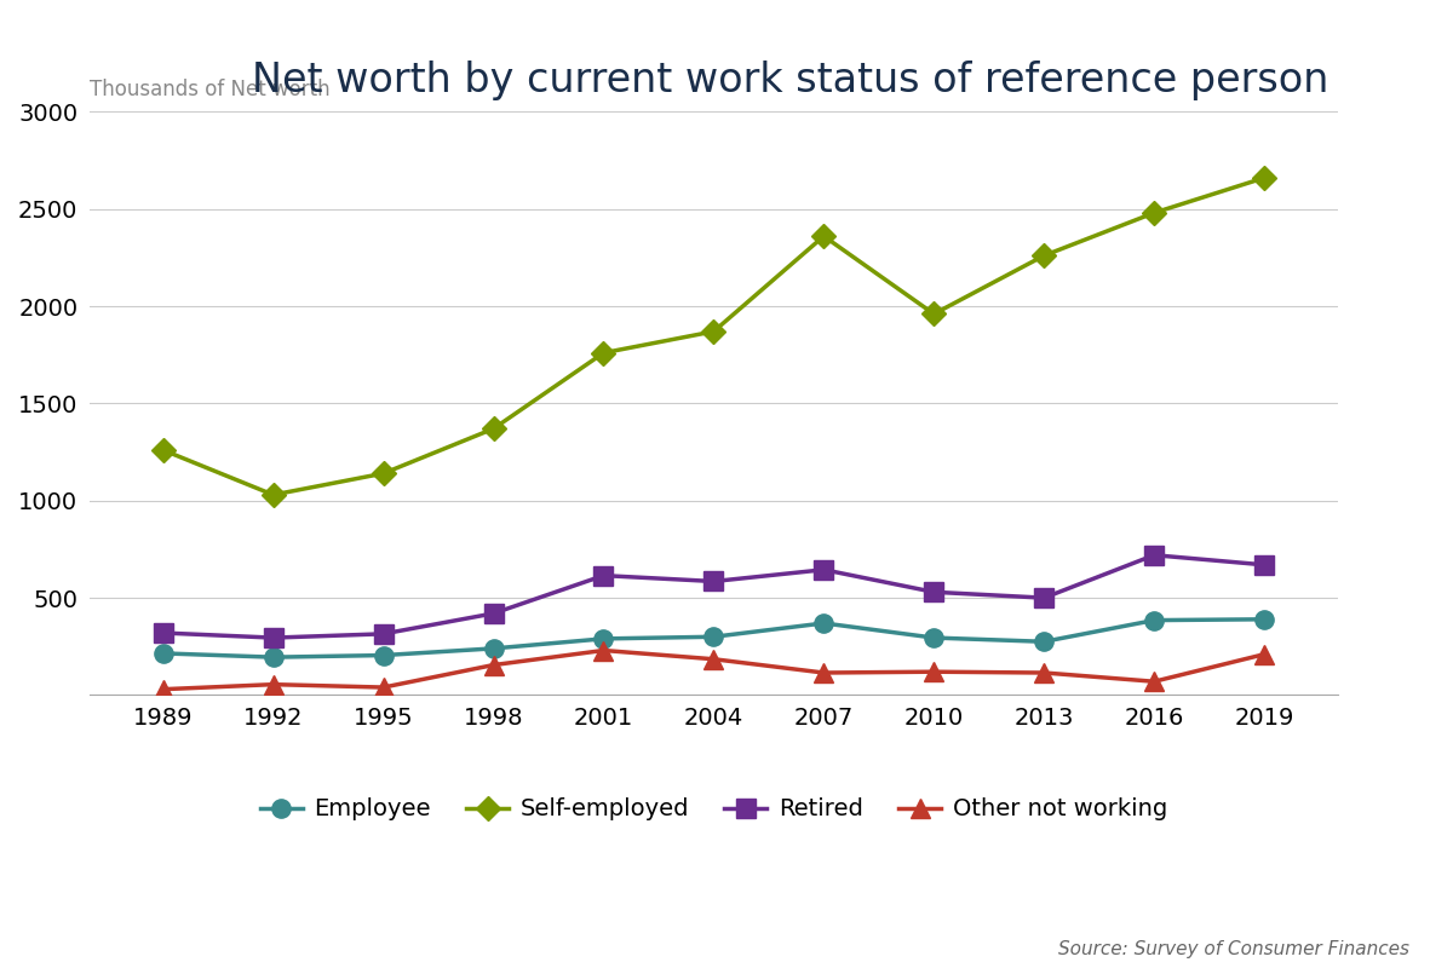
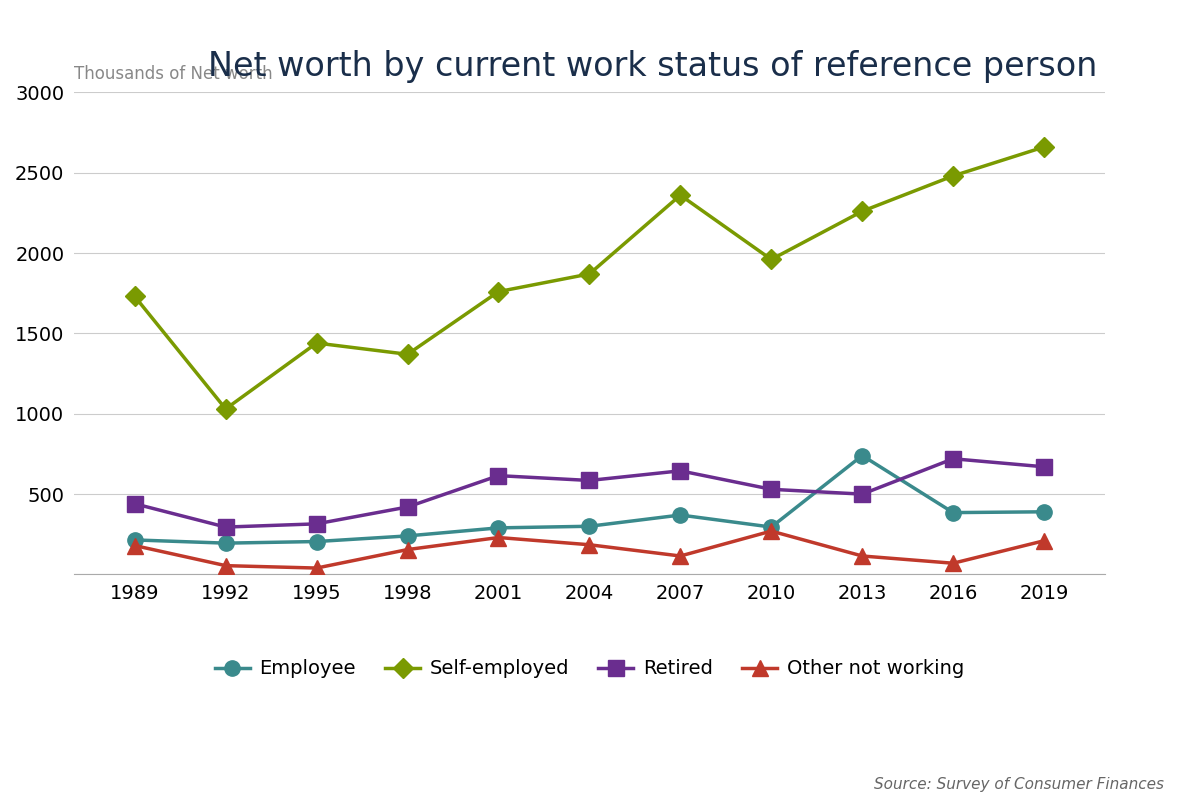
Self-employed/1989: 1260 -> 1730
Retired/1989: 320 -> 440
Other not working/1989: 30 -> 180
Self-employed/1995: 1140 -> 1440
Other not working/2010: 120 -> 270
Employee/2013: 280 -> 740
